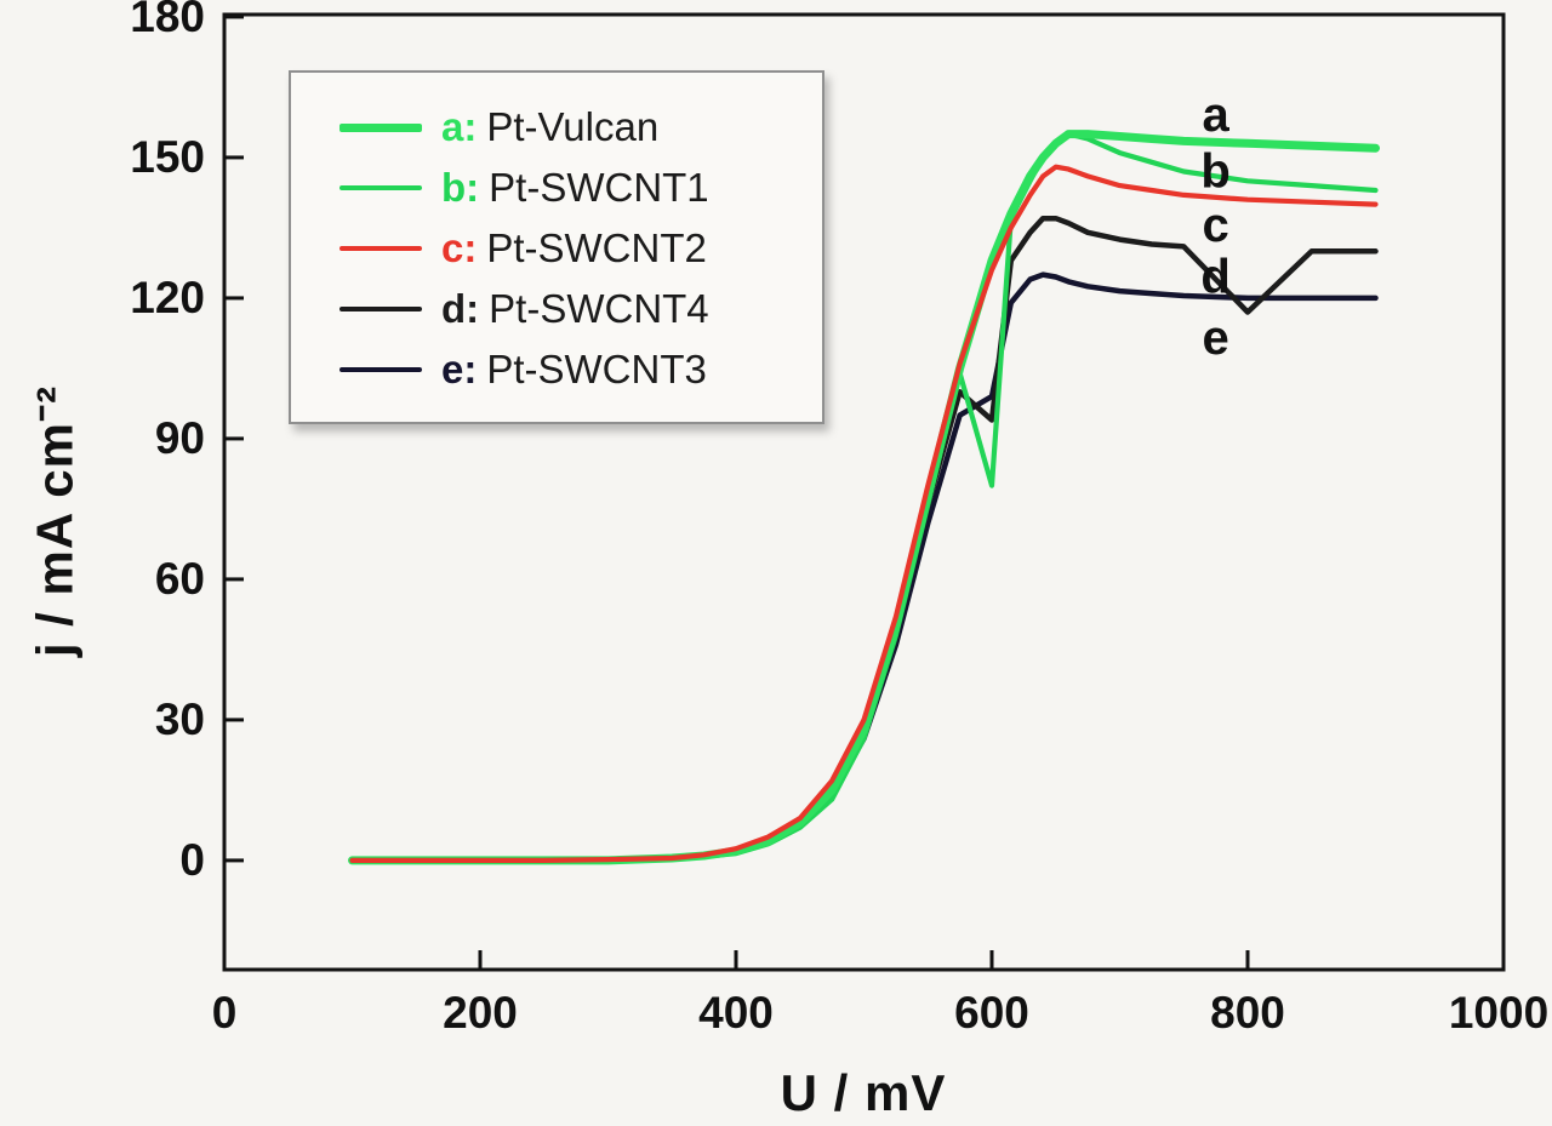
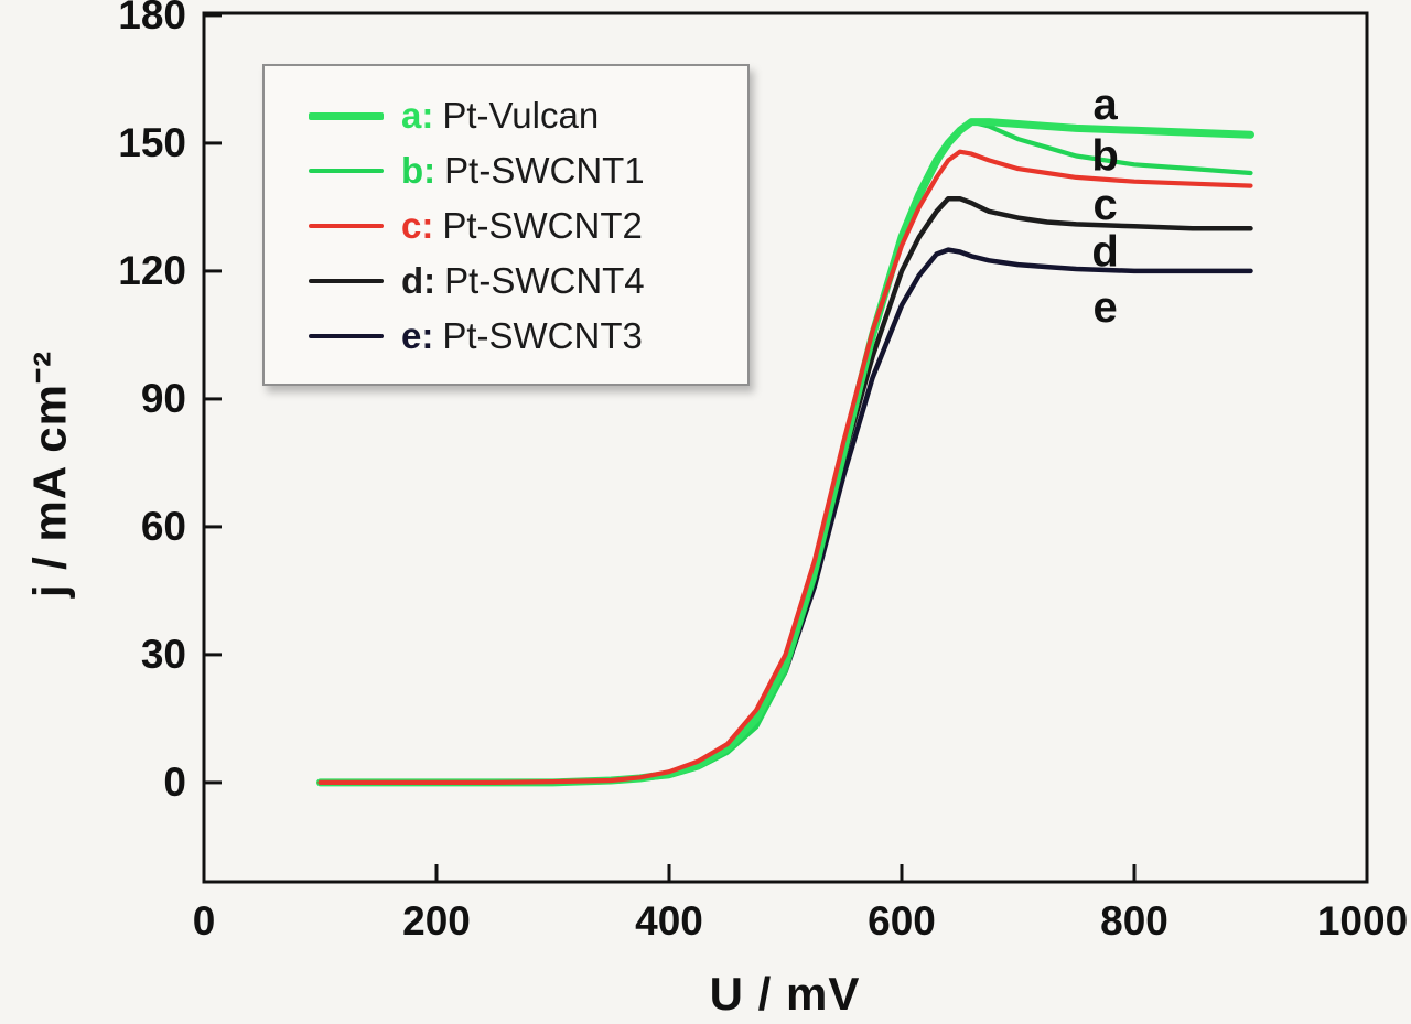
Pt-SWCNT3/600: 99 -> 112
Pt-SWCNT4/600: 94 -> 120
Pt-SWCNT1/600: 80 -> 127
Pt-SWCNT4/800: 117 -> 130
